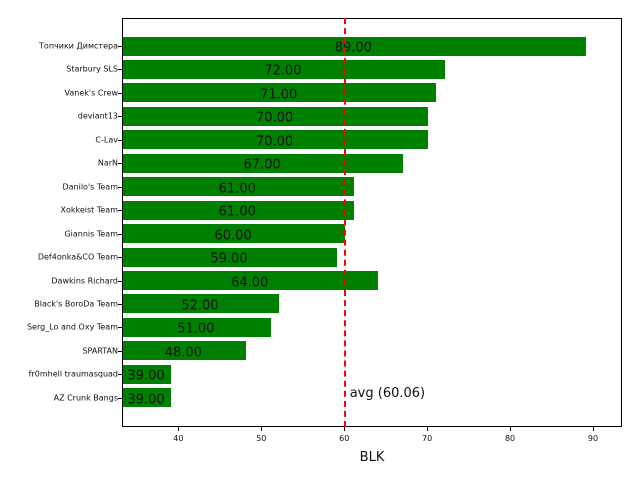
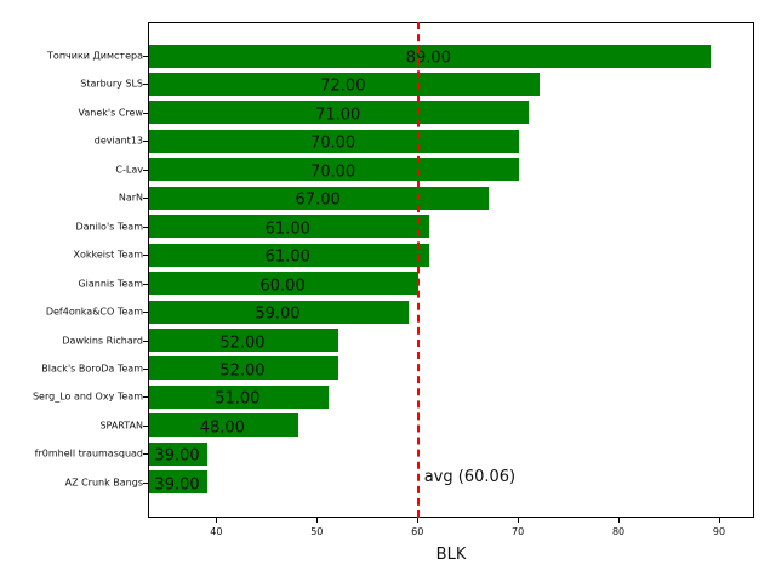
Dawkins Richard: 64.00 -> 52.00
